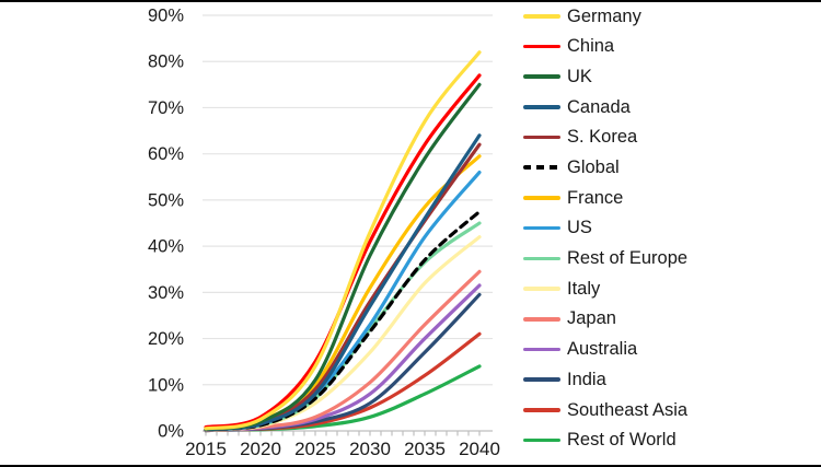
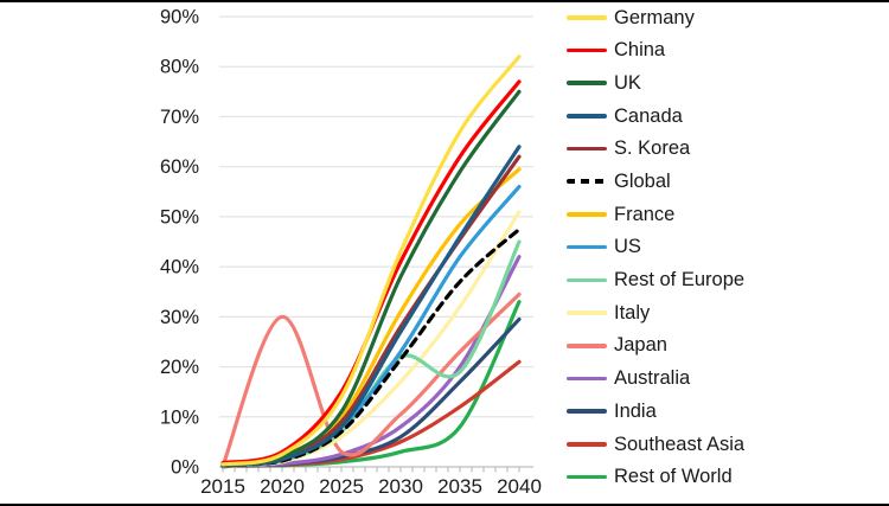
Japan/2020: 1% -> 30%
Rest of Europe/2035: 36% -> 19%
Italy/2040: 42% -> 51%
Australia/2040: 32% -> 42%
Rest of World/2040: 14% -> 33%
